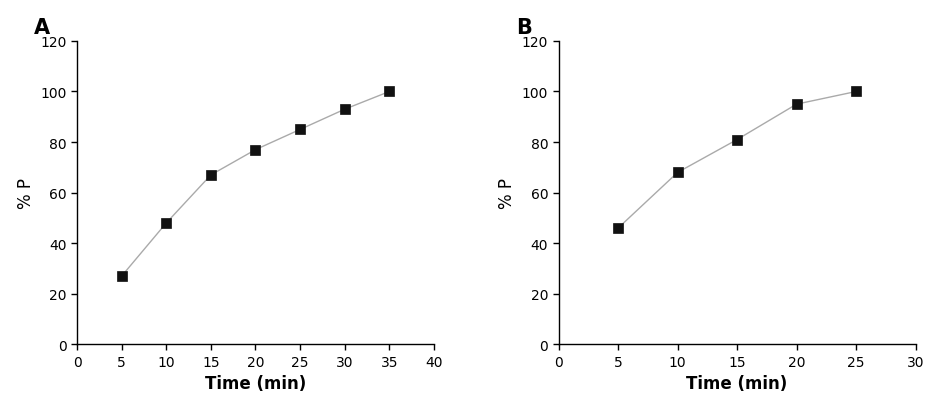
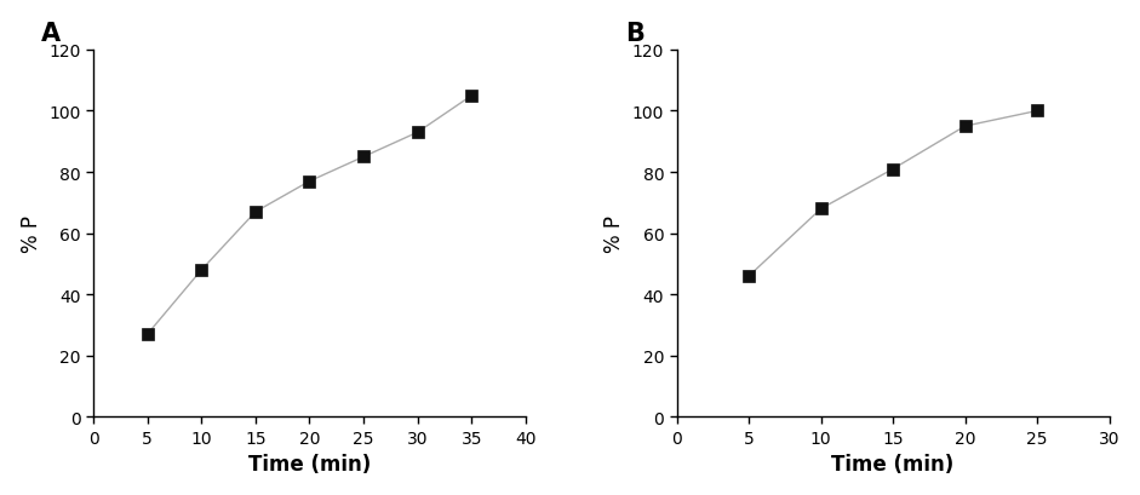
35: 100 -> 105
